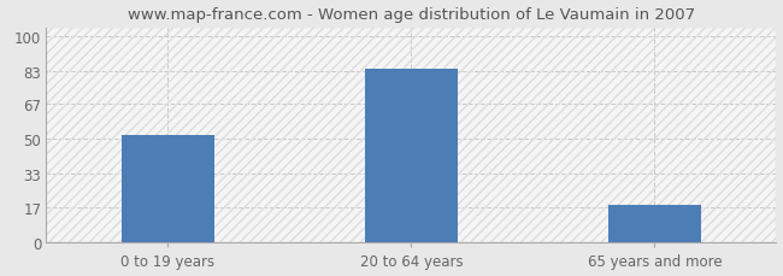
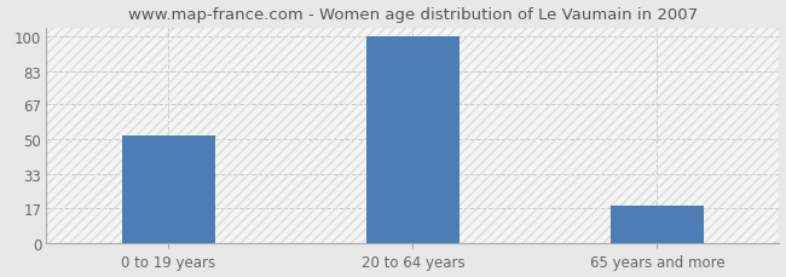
20 to 64 years: 84 -> 100
